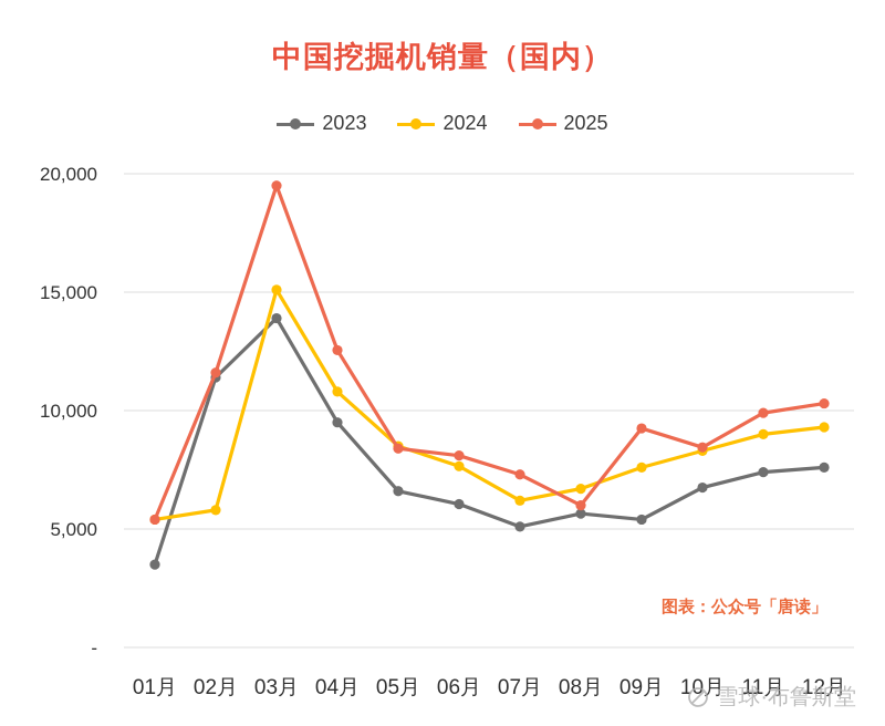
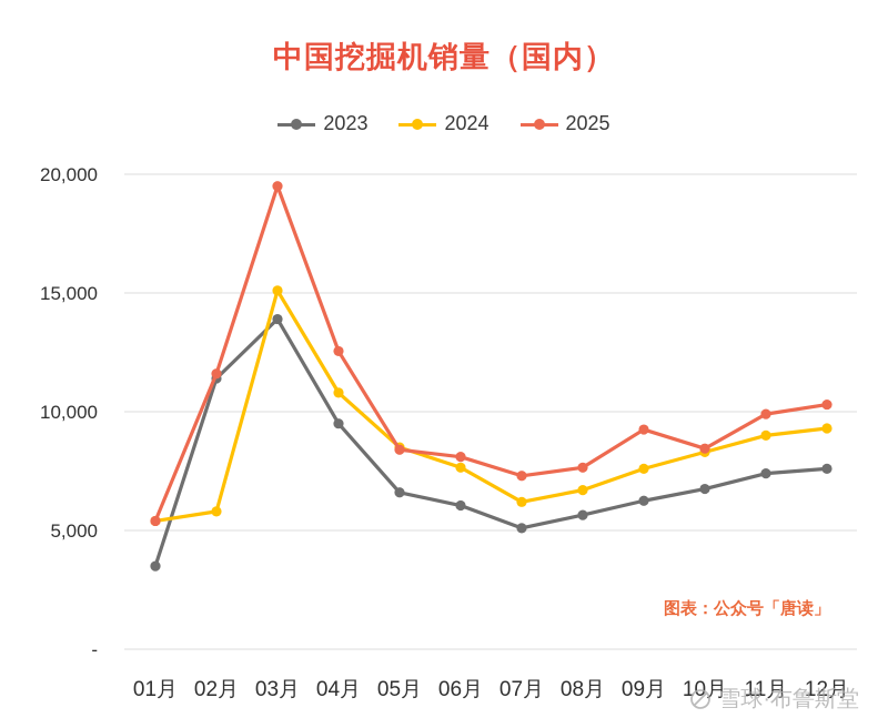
2025/08月: 6000 -> 7600
2023/09月: 5400 -> 6200
